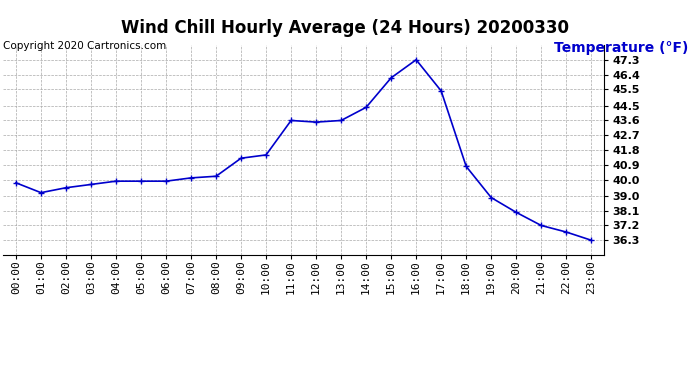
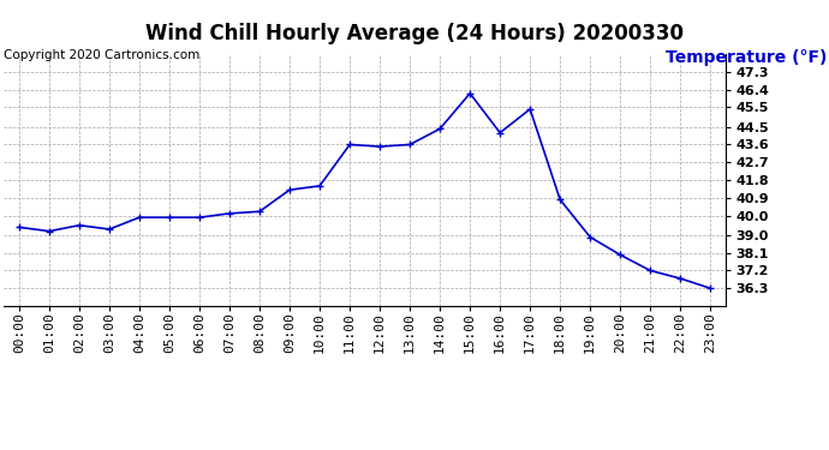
00:00: 39.8 -> 39.4
03:00: 39.7 -> 39.3
16:00: 47.3 -> 44.2
